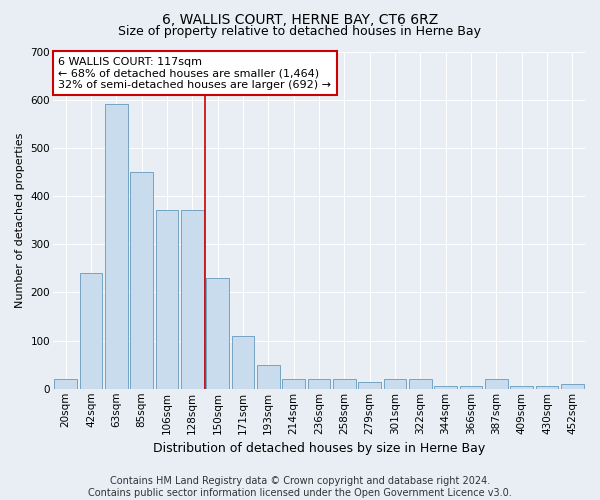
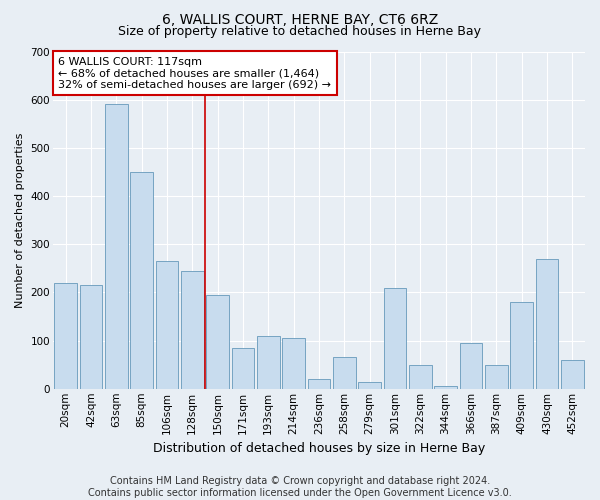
20sqm: 20 -> 220
42sqm: 240 -> 215
106sqm: 370 -> 265
128sqm: 370 -> 245
150sqm: 230 -> 195
171sqm: 110 -> 85
193sqm: 50 -> 110
214sqm: 20 -> 105
258sqm: 20 -> 65
301sqm: 20 -> 210
322sqm: 20 -> 50
366sqm: 5 -> 95
387sqm: 20 -> 50
409sqm: 5 -> 180
430sqm: 5 -> 270
452sqm: 10 -> 60
